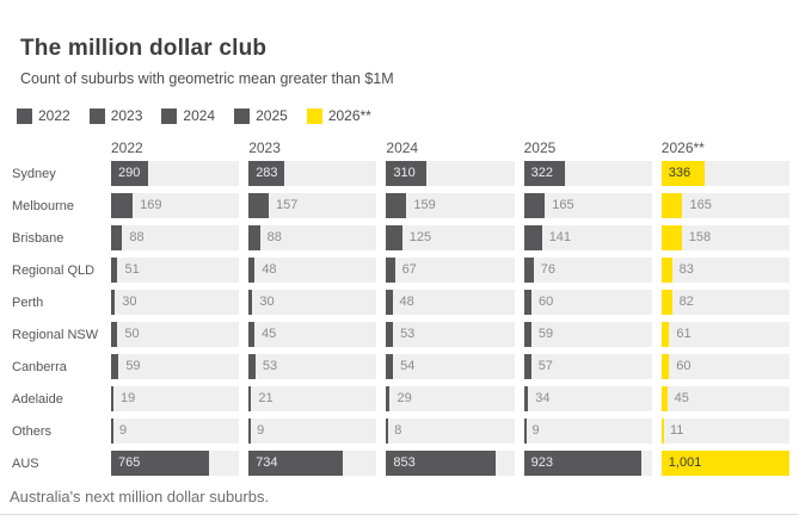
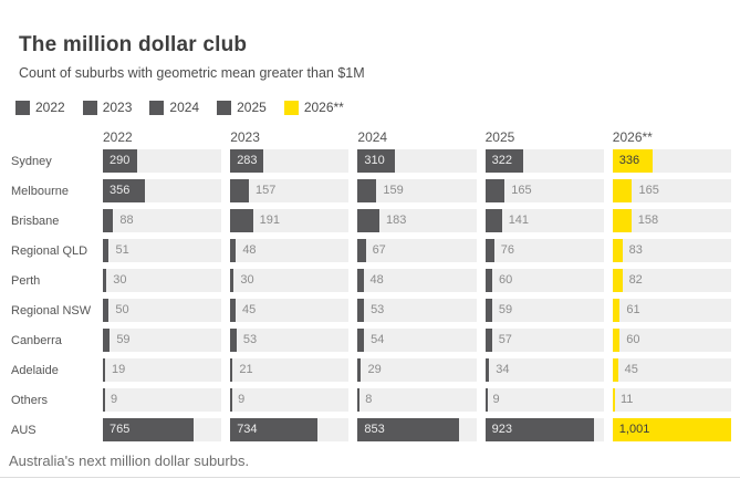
2022/Melbourne: 169 -> 356
2023/Brisbane: 88 -> 191
2024/Brisbane: 125 -> 183
